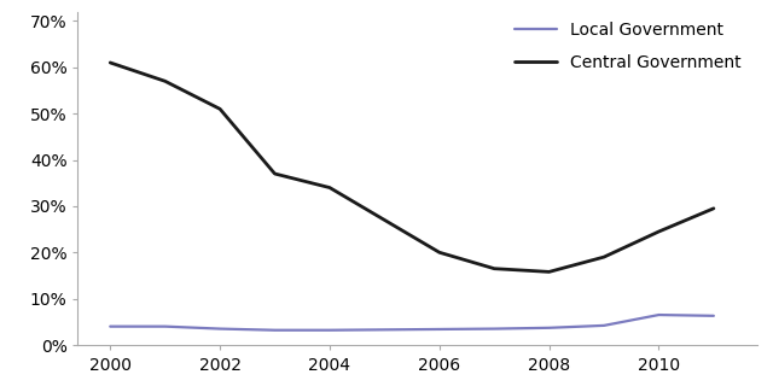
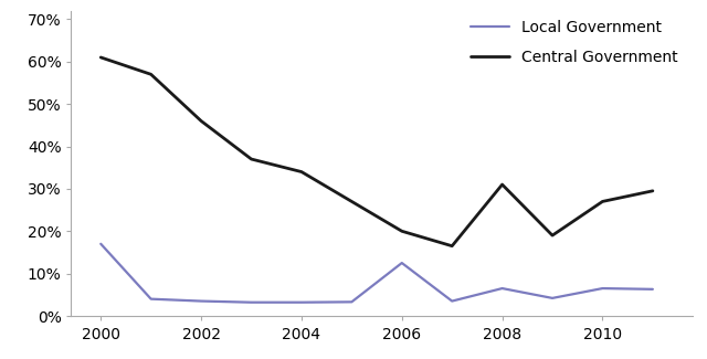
Local Government/2000: 4.0% -> 17.0%
Central Government/2002: 51.0% -> 46.0%
Local Government/2006: 3.4% -> 12.5%
Central Government/2008: 15.8% -> 31.0%
Local Government/2008: 3.7% -> 6.5%
Central Government/2010: 24.5% -> 27.0%
